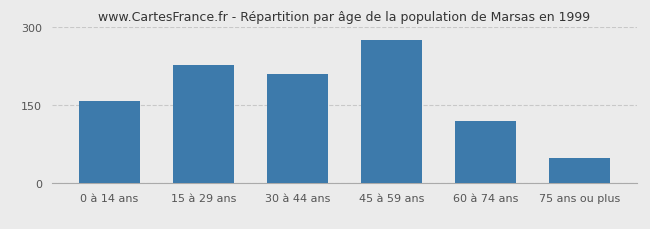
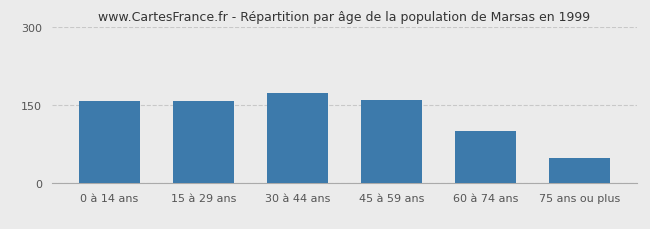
15 à 29 ans: 226 -> 157
30 à 44 ans: 210 -> 172
45 à 59 ans: 274 -> 160
60 à 74 ans: 118 -> 100
